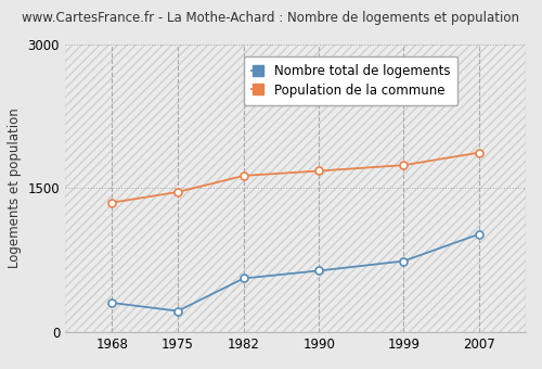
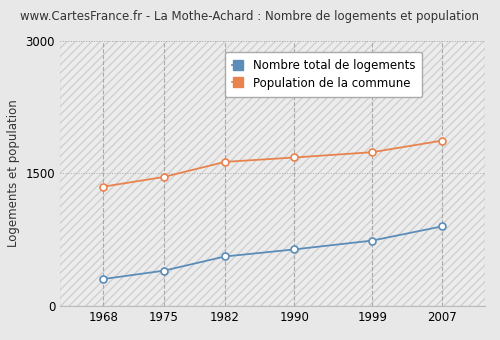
Nombre total de logements/1975: 220 -> 400
Nombre total de logements/2007: 1020 -> 900
